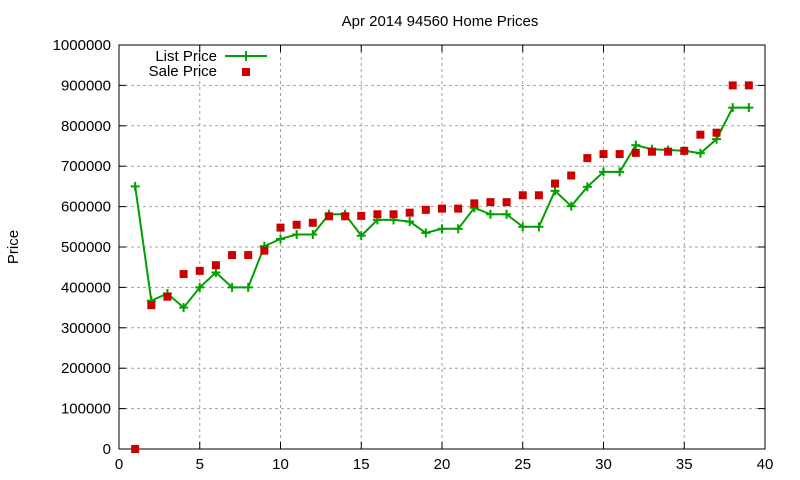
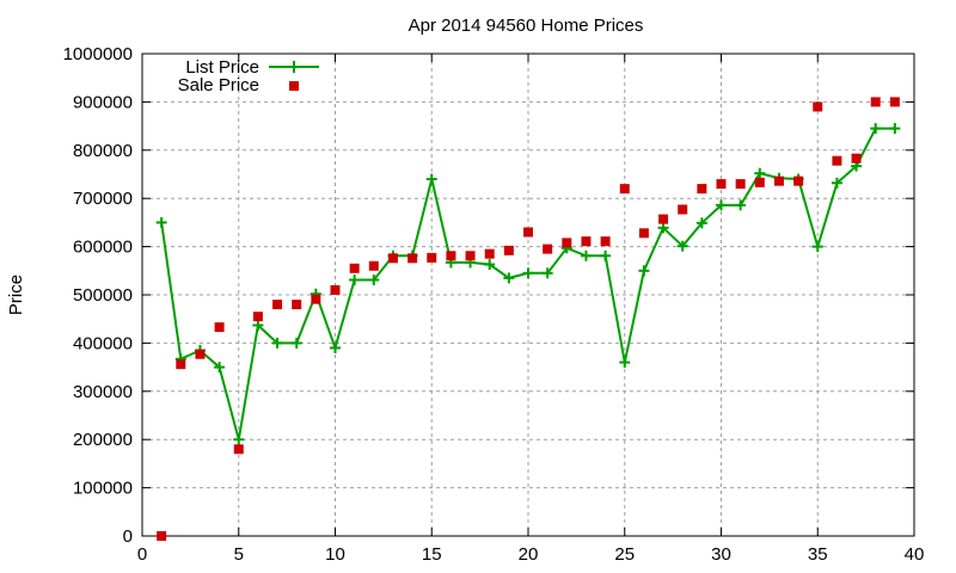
List Price/5: 400000 -> 200000
Sale Price/5: 440000 -> 180000
List Price/10: 520000 -> 390000
Sale Price/10: 550000 -> 510000
List Price/15: 530000 -> 740000
Sale Price/20: 600000 -> 630000
List Price/25: 550000 -> 360000
Sale Price/25: 630000 -> 720000
List Price/35: 740000 -> 600000
Sale Price/35: 740000 -> 890000
